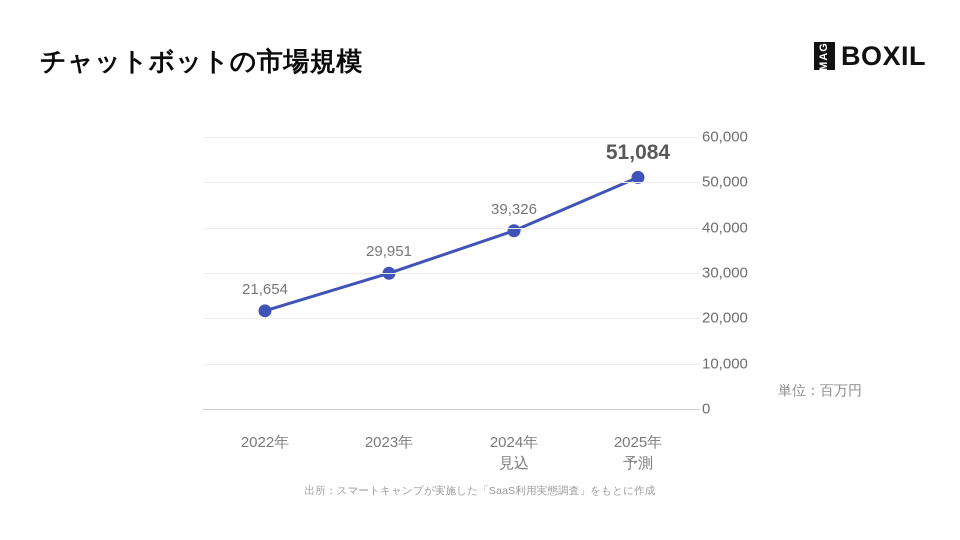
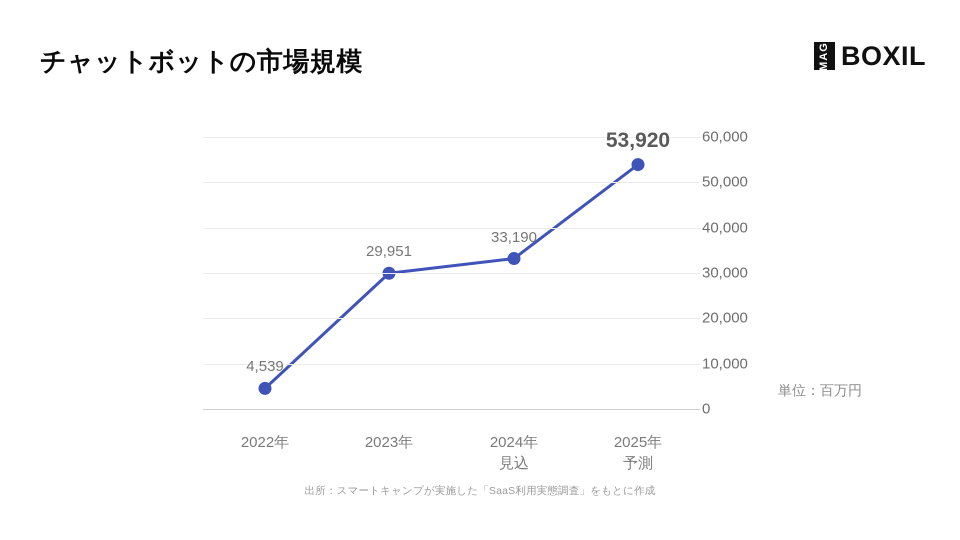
2022年: 21,654 -> 4,539
2024年 見込: 39,326 -> 33,190
2025年 予測: 51,084 -> 53,920
